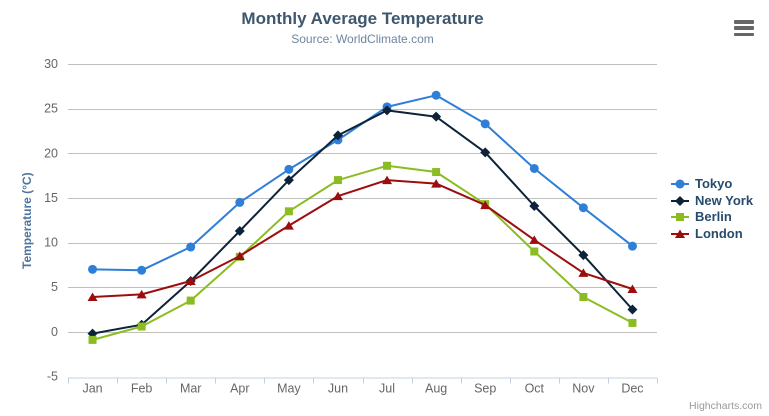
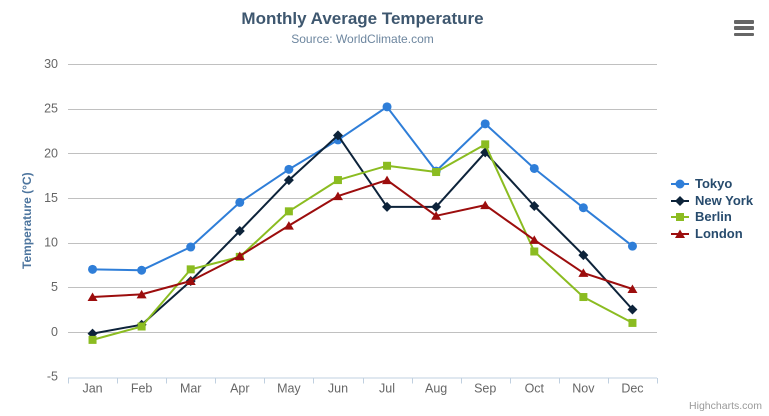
Berlin/Mar: 4 -> 7
New York/Jul: 25 -> 14
Tokyo/Aug: 26 -> 18
New York/Aug: 24 -> 14
London/Aug: 17 -> 13
Berlin/Sep: 14 -> 21
